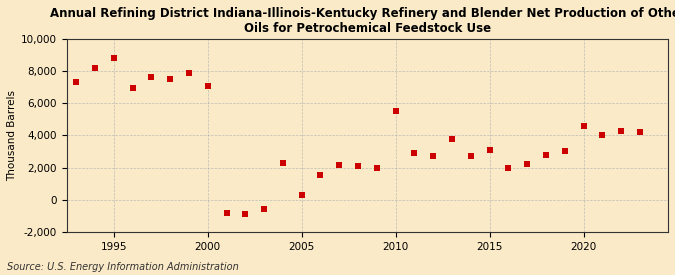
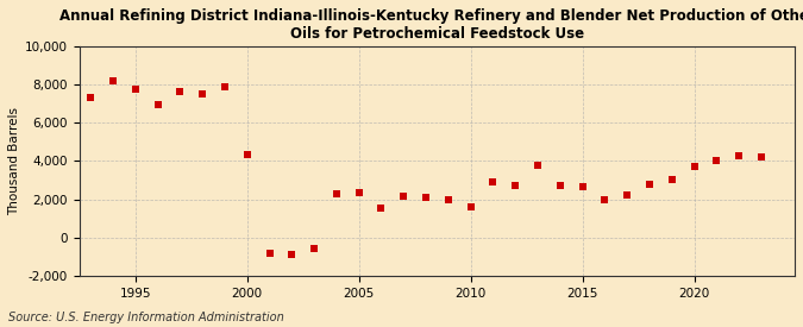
1995: 8,800 -> 7,800
2000: 7,100 -> 4,400
2005: 300 -> 2,400
2010: 5,500 -> 1,600
2015: 3,100 -> 2,600
2020: 4,600 -> 3,700
